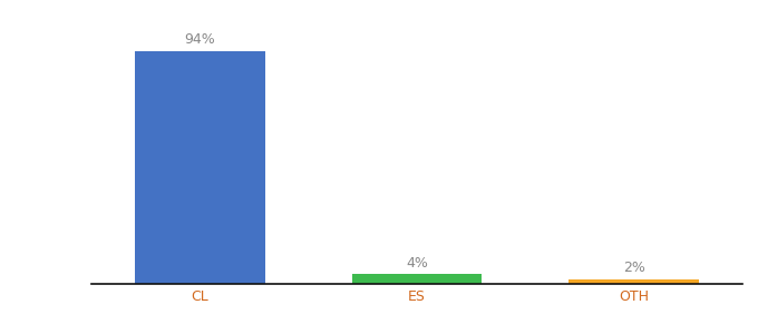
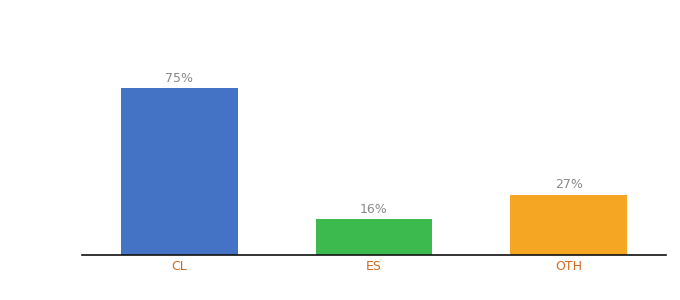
CL: 94% -> 75%
ES: 4% -> 16%
OTH: 2% -> 27%
